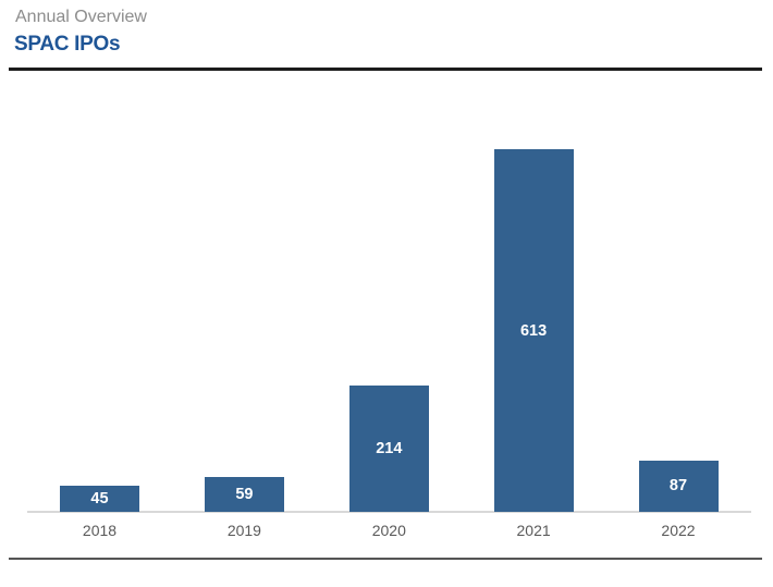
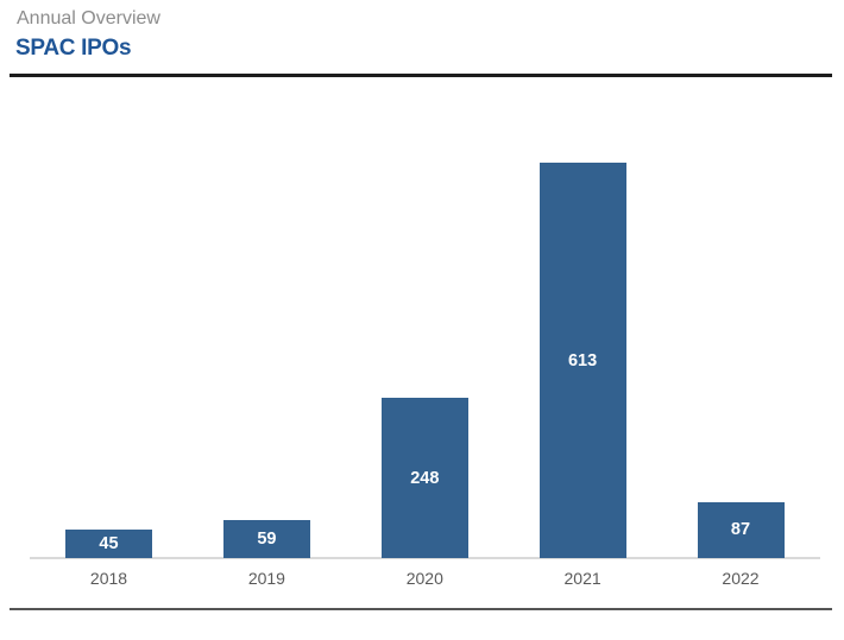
2020: 214 -> 248
